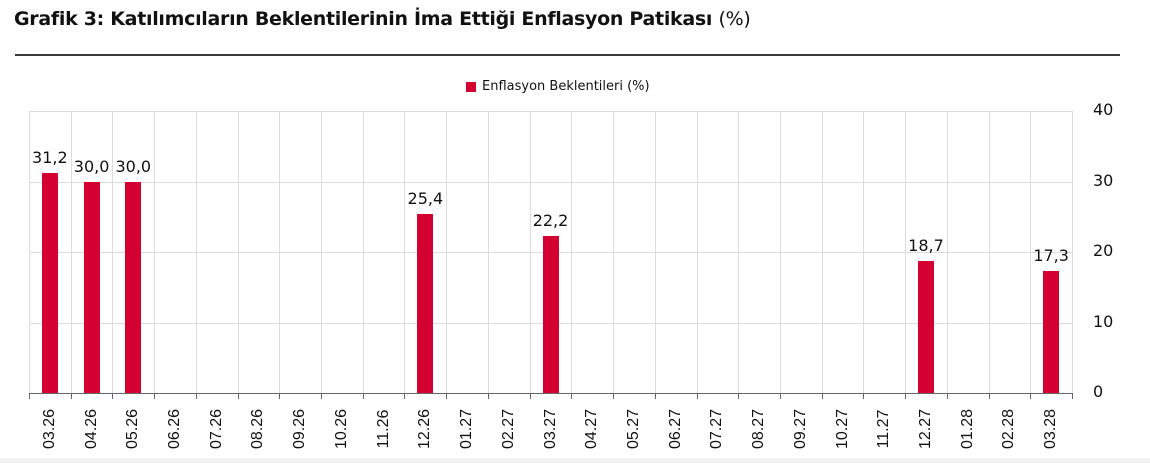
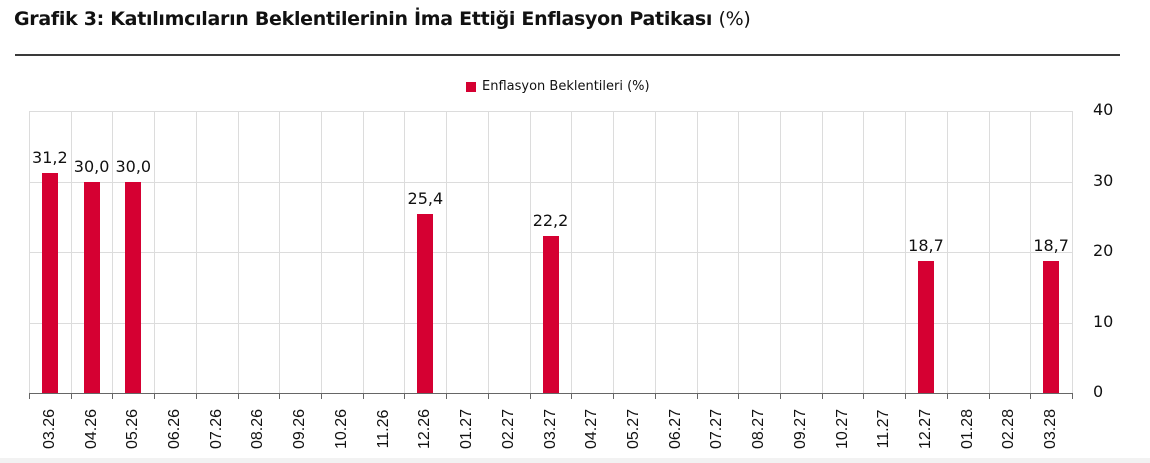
03.28: 17,3 -> 18,7
